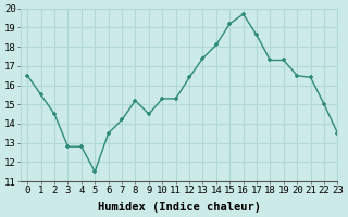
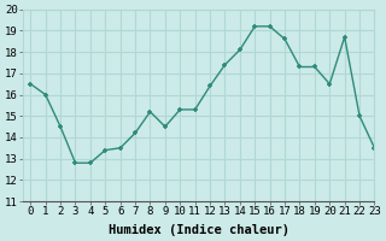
1: 15.5 -> 16.0
5: 11.5 -> 13.4
16: 19.7 -> 19.2
21: 16.4 -> 18.7
